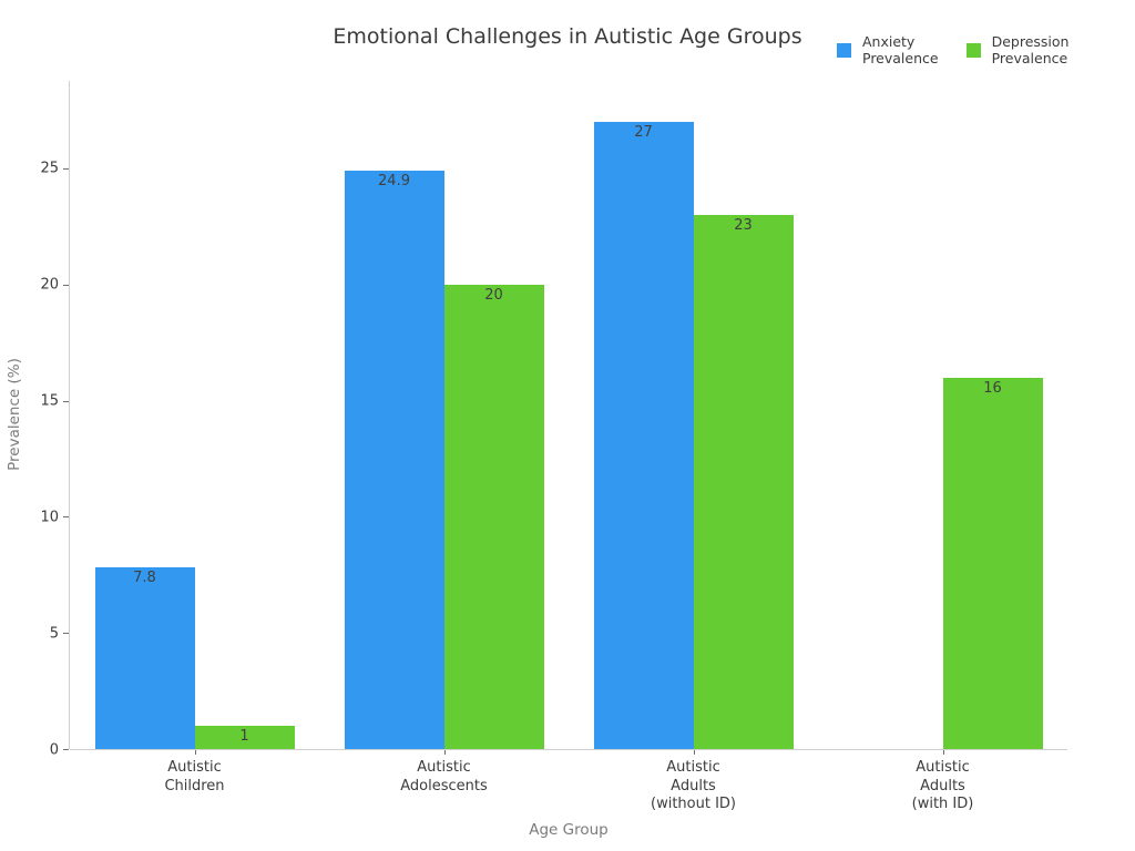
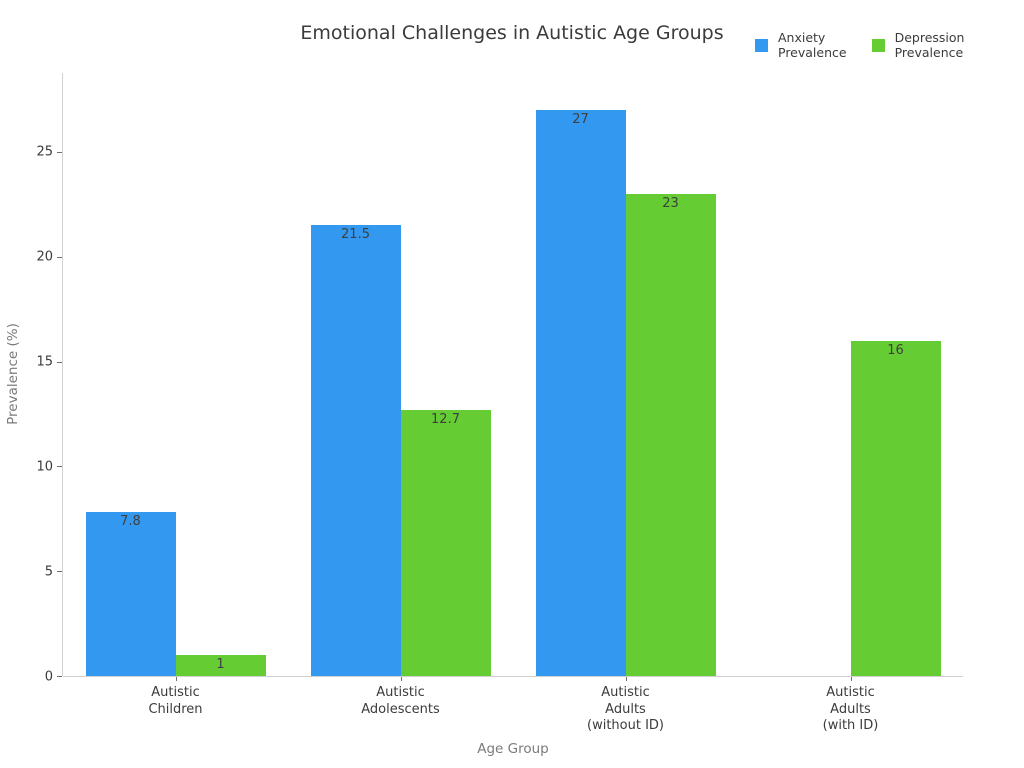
Anxiety Prevalence/Autistic Adolescents: 24.9 -> 21.5
Depression Prevalence/Autistic Adolescents: 20 -> 12.7
